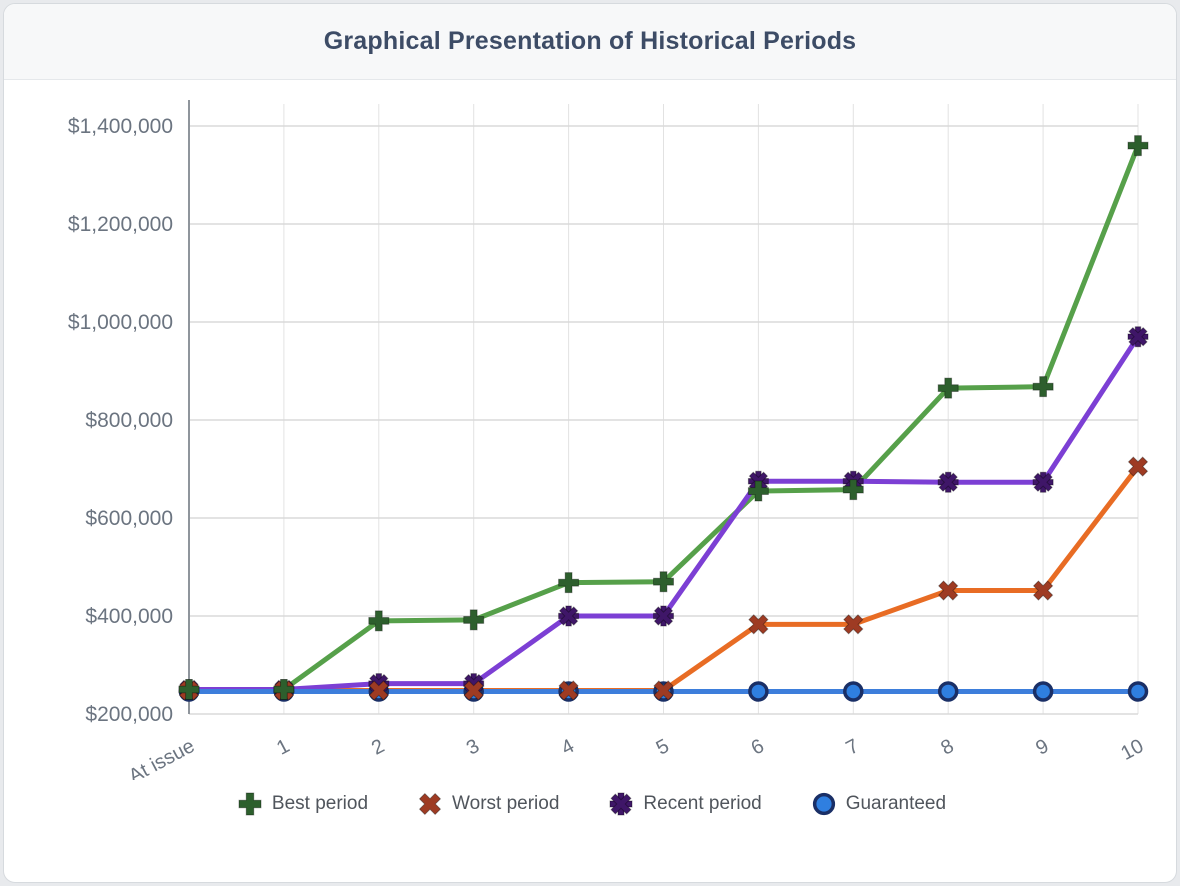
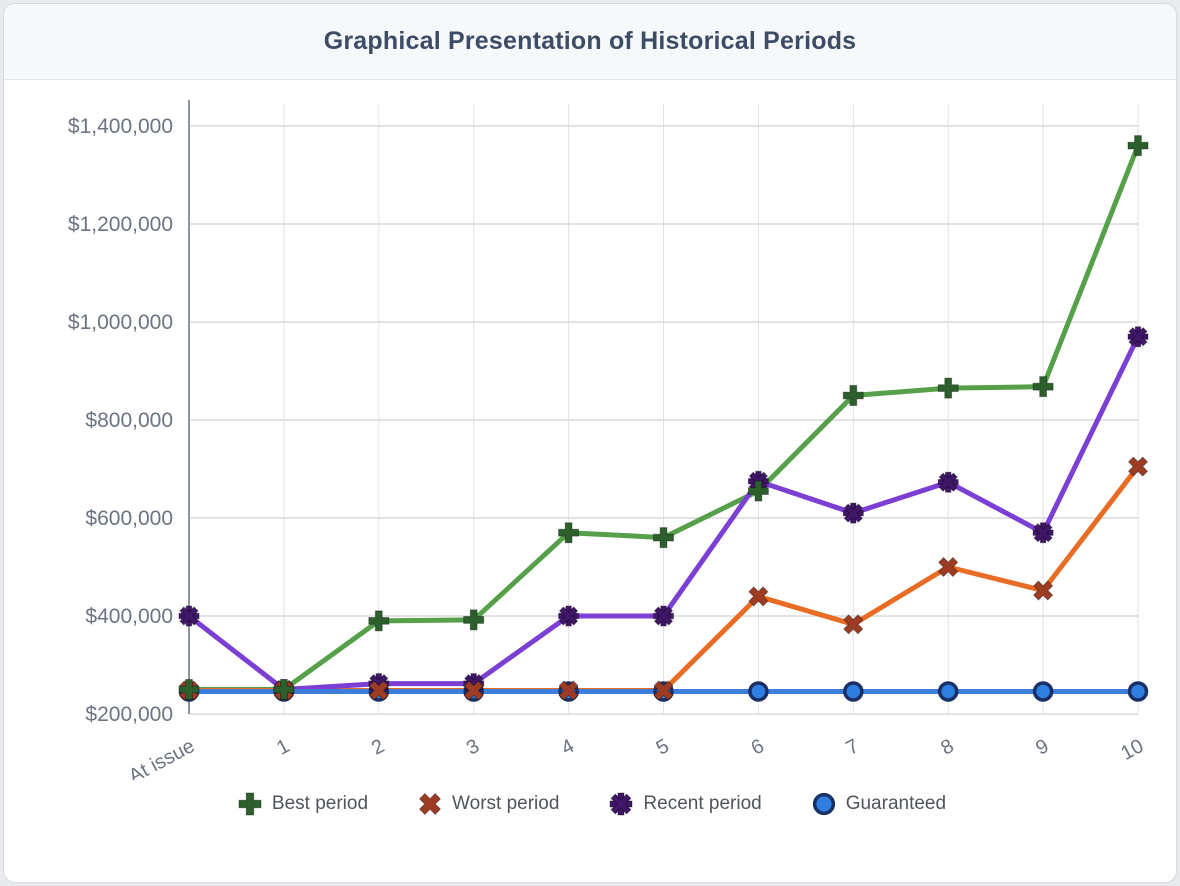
Recent period/At issue: $250000 -> $400000
Best period/4: $470000 -> $570000
Best period/5: $470000 -> $560000
Worst period/6: $380000 -> $440000
Best period/7: $660000 -> $850000
Recent period/7: $680000 -> $610000
Worst period/8: $450000 -> $500000
Recent period/9: $670000 -> $570000
